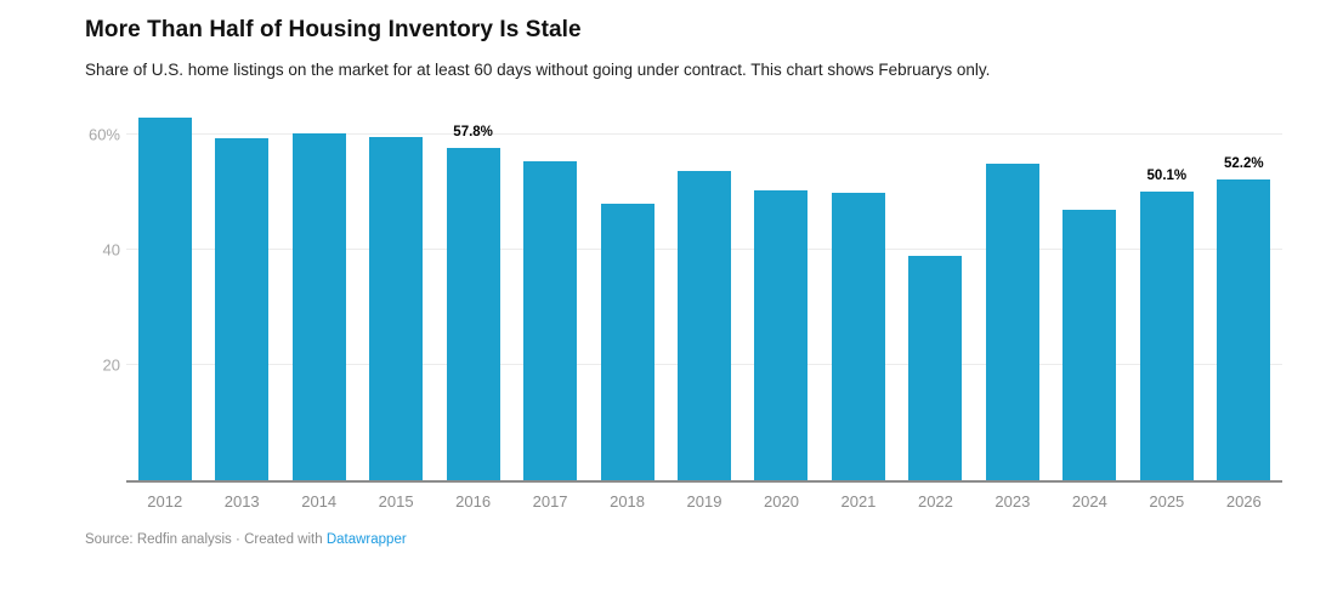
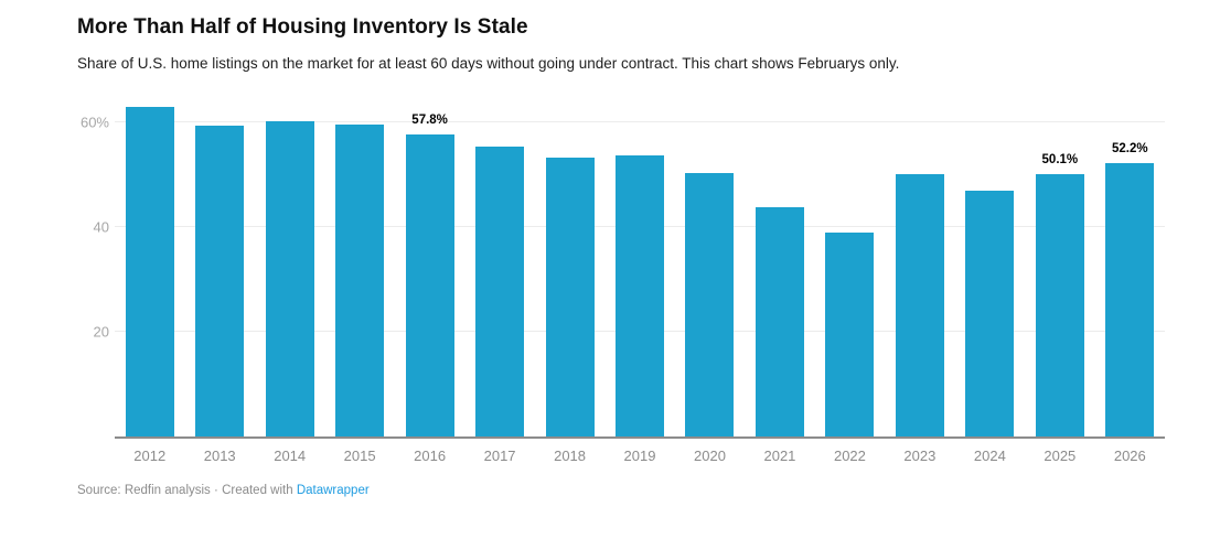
2018: 48% -> 53%
2021: 50% -> 44%
2023: 55% -> 50%
